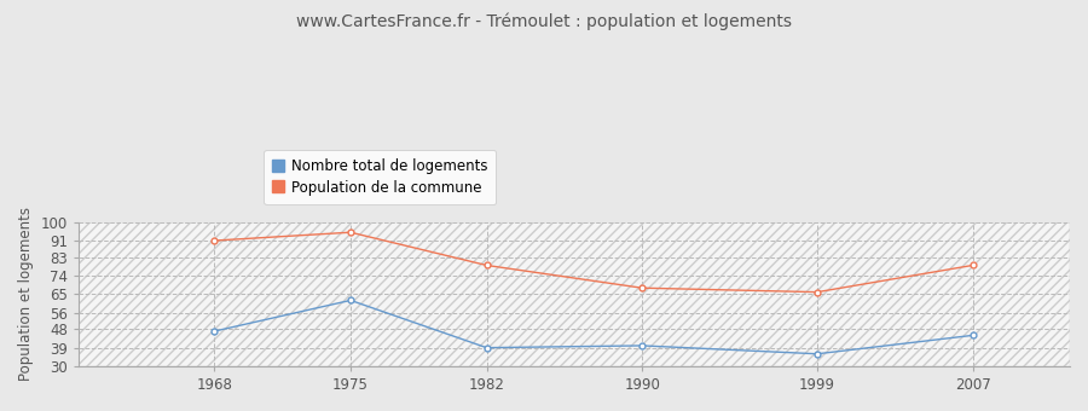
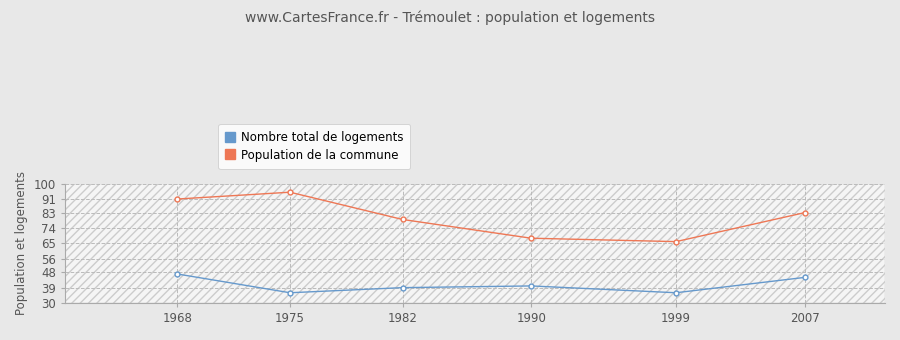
Nombre total de logements/1975: 62 -> 36
Population de la commune/2007: 79 -> 83
